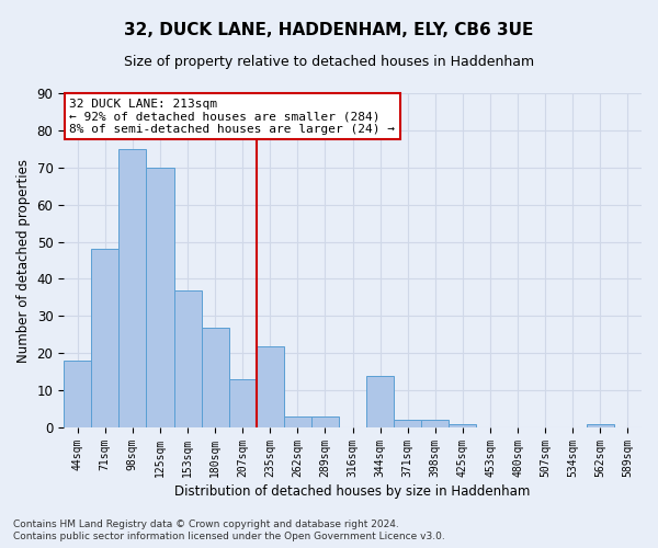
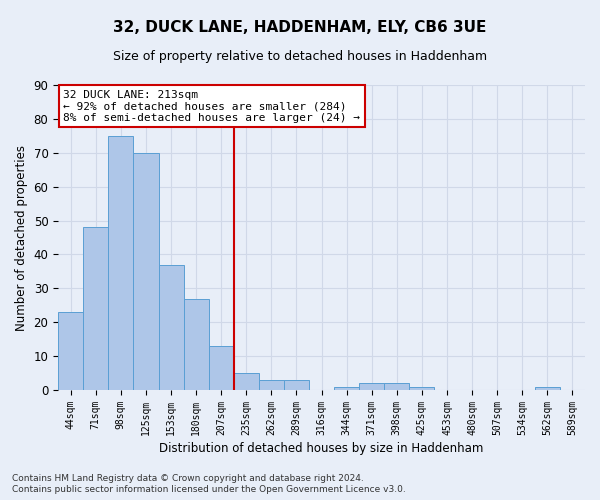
44sqm: 18 -> 23
235sqm: 22 -> 5
344sqm: 14 -> 1
